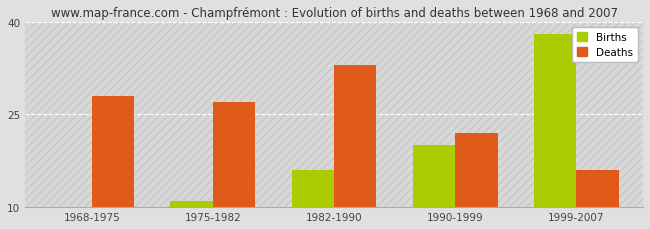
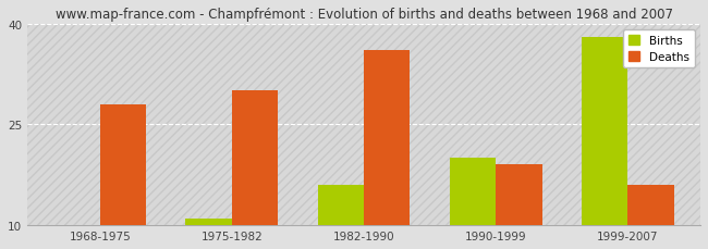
Deaths/1975-1982: 27 -> 30
Deaths/1982-1990: 33 -> 36
Deaths/1990-1999: 22 -> 19
